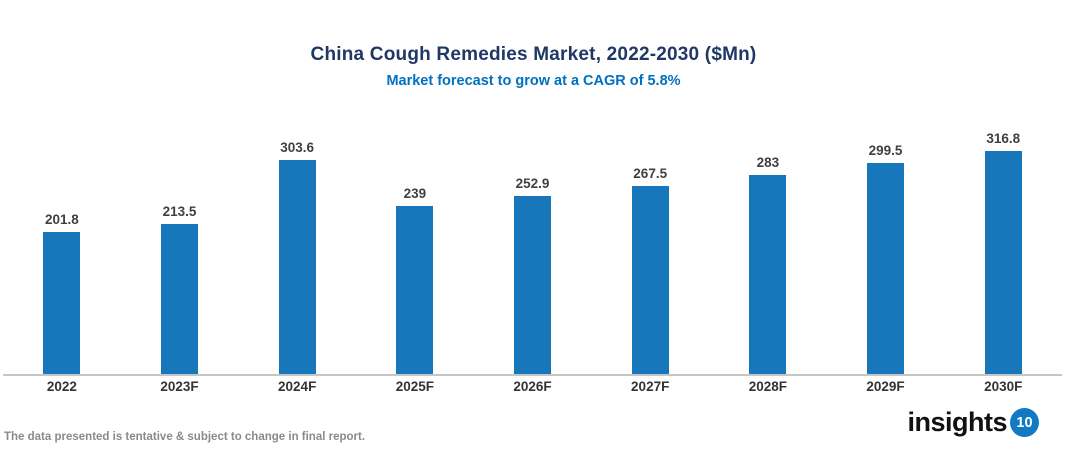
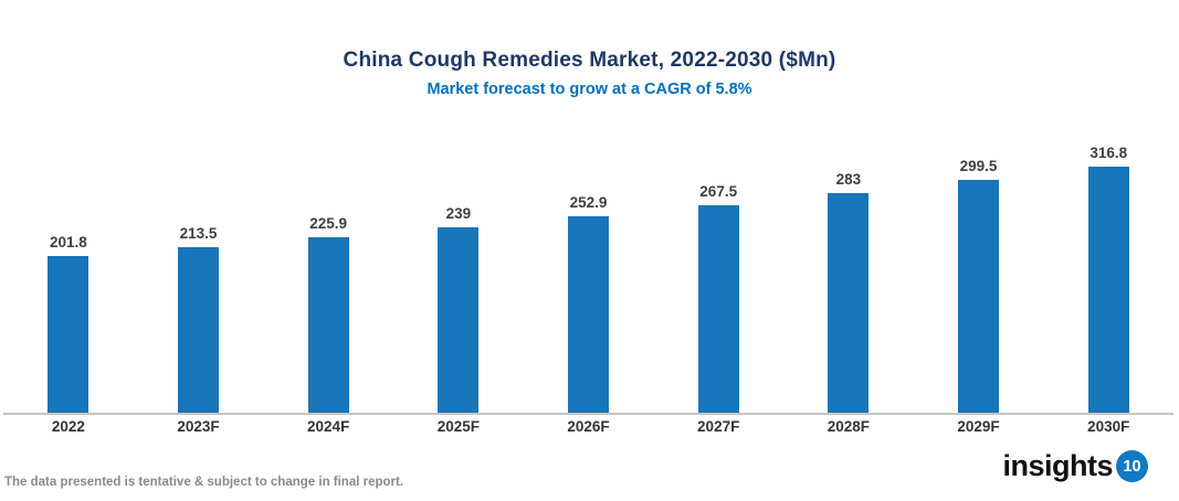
2024F: 303.6 -> 225.9
